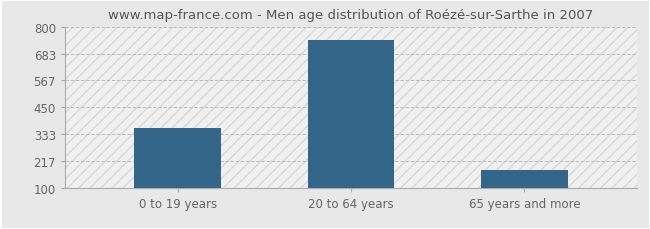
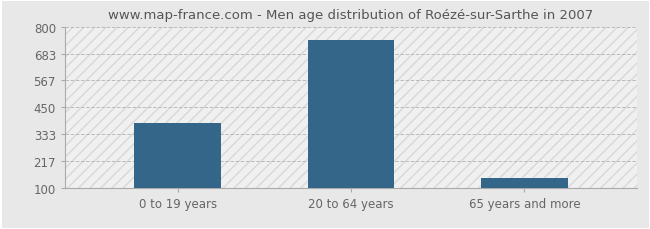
0 to 19 years: 360 -> 383
65 years and more: 175 -> 143
